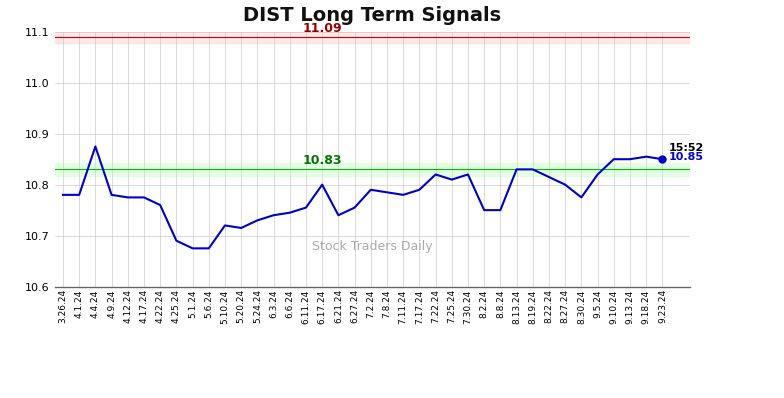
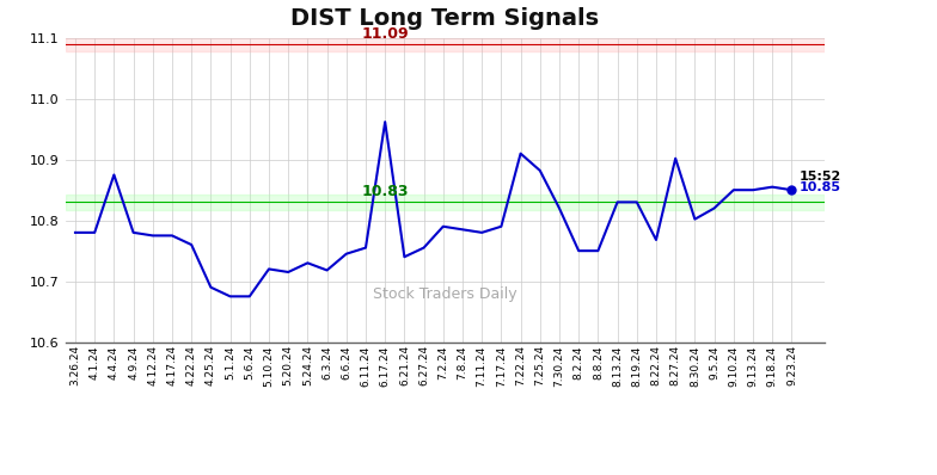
6.3.24: 10.740 -> 10.718
6.17.24: 10.800 -> 10.962
7.22.24: 10.820 -> 10.910
7.25.24: 10.810 -> 10.882
8.22.24: 10.815 -> 10.768
8.27.24: 10.800 -> 10.902
8.30.24: 10.775 -> 10.802
